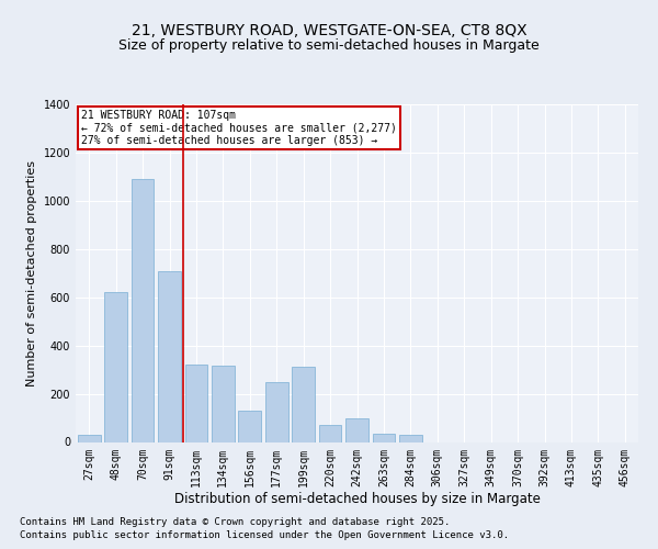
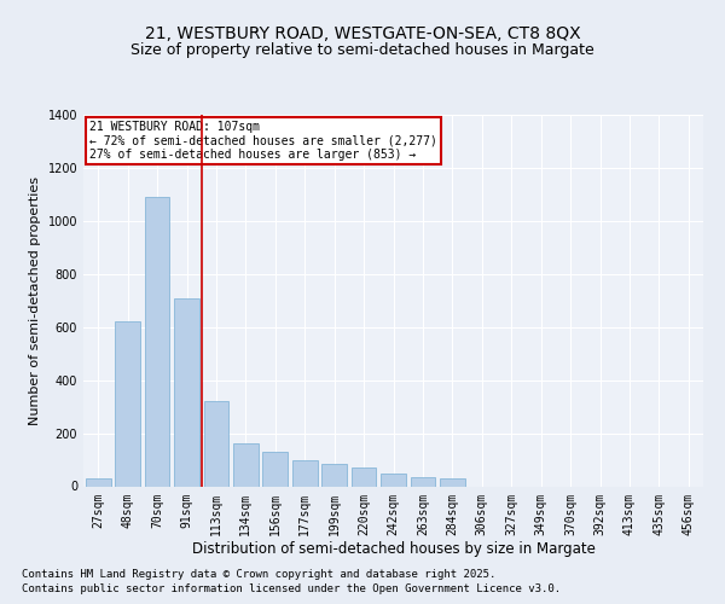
134sqm: 315 -> 160
177sqm: 250 -> 100
199sqm: 310 -> 85
242sqm: 100 -> 50
